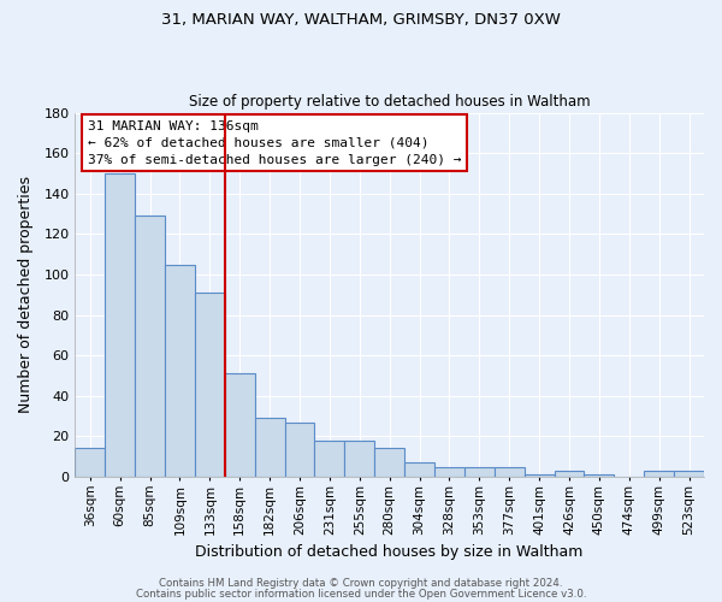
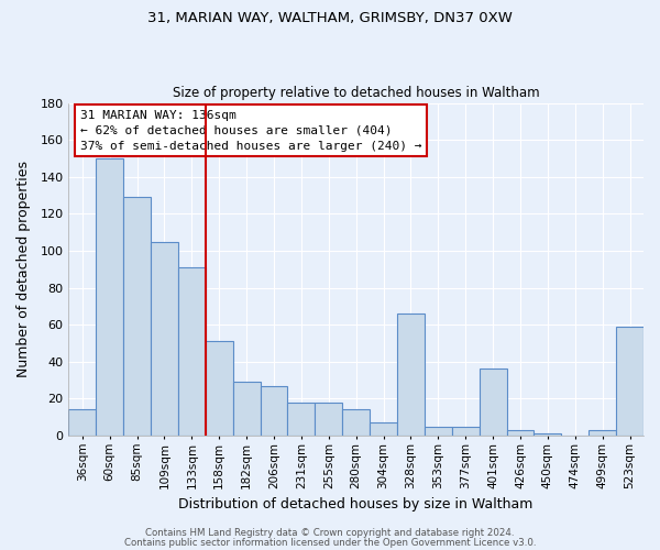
328sqm: 5 -> 66
401sqm: 1 -> 36
523sqm: 3 -> 59
